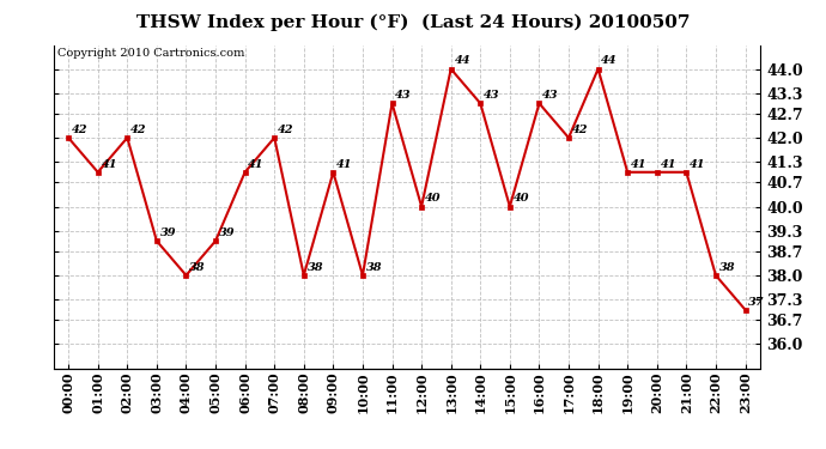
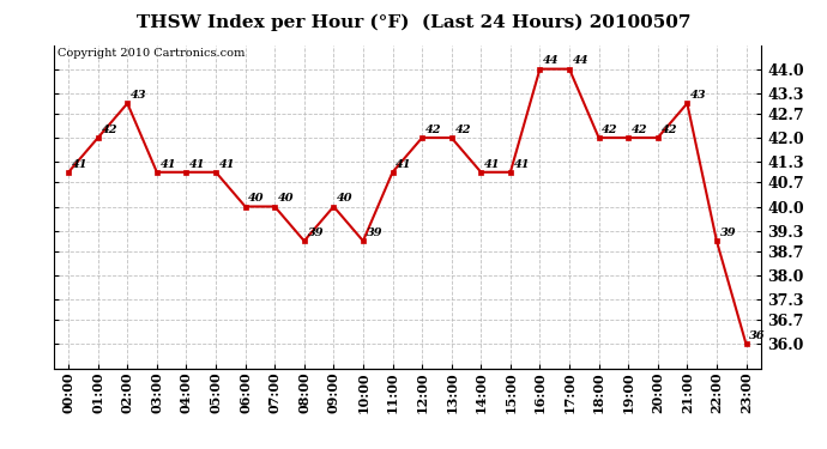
00:00: 42 -> 41
01:00: 41 -> 42
02:00: 42 -> 43
03:00: 39 -> 41
04:00: 38 -> 41
05:00: 39 -> 41
06:00: 41 -> 40
07:00: 42 -> 40
08:00: 38 -> 39
09:00: 41 -> 40
10:00: 38 -> 39
11:00: 43 -> 41
12:00: 40 -> 42
13:00: 44 -> 42
14:00: 43 -> 41
15:00: 40 -> 41
16:00: 43 -> 44
17:00: 42 -> 44
18:00: 44 -> 42
19:00: 41 -> 42
20:00: 41 -> 42
21:00: 41 -> 43
22:00: 38 -> 39
23:00: 37 -> 36
